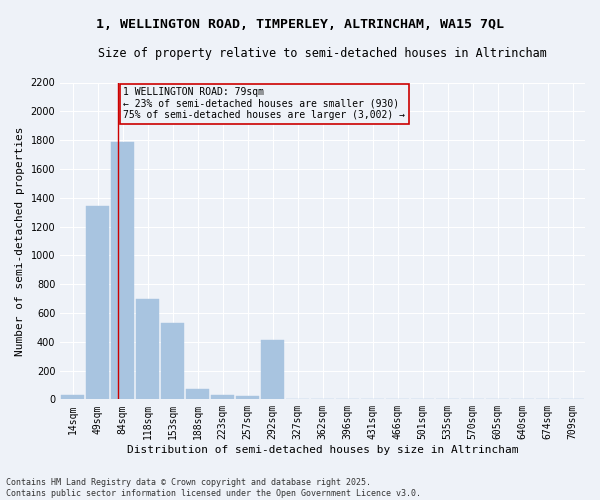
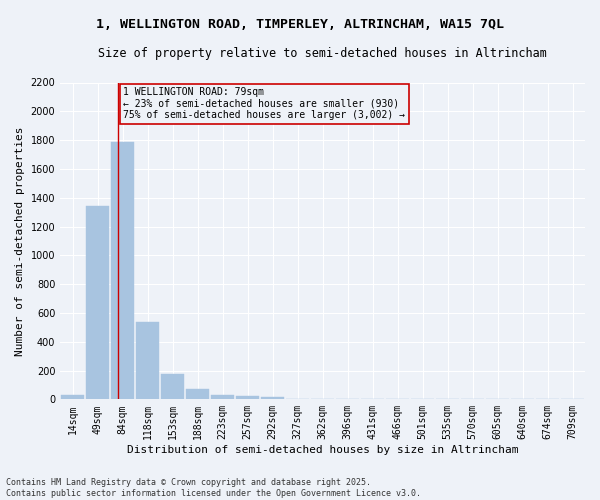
118sqm: 700 -> 540
153sqm: 530 -> 180
292sqm: 410 -> 10
